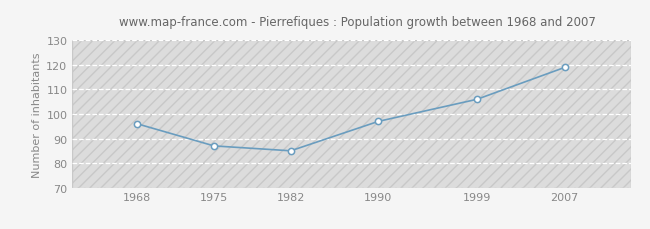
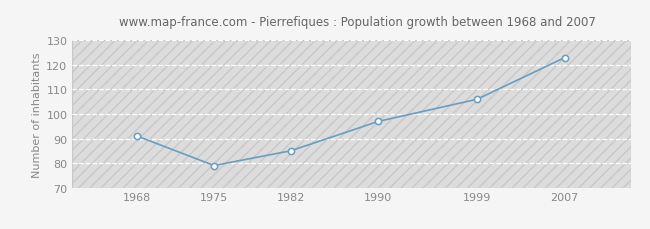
1968: 96 -> 91
1975: 87 -> 79
2007: 119 -> 123
